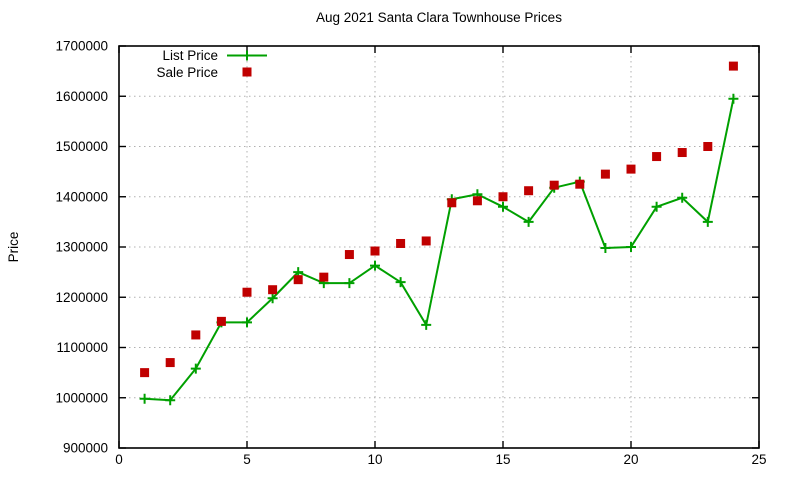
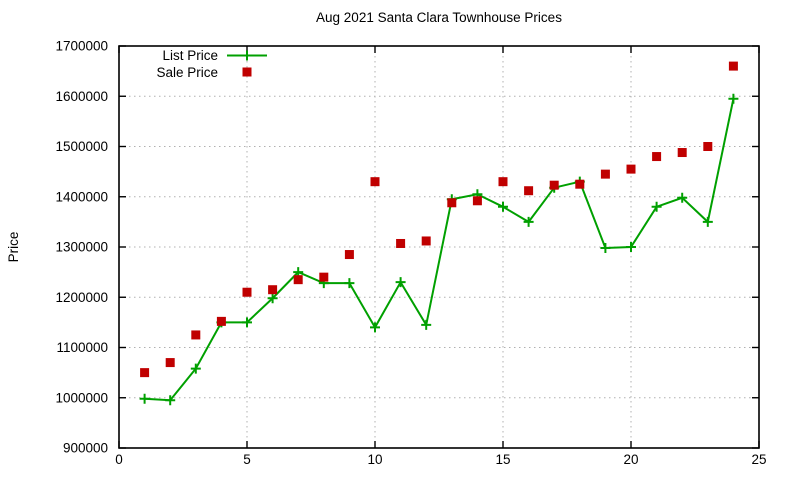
List Price/10: 1260000 -> 1140000
Sale Price/10: 1290000 -> 1430000
Sale Price/15: 1400000 -> 1430000
